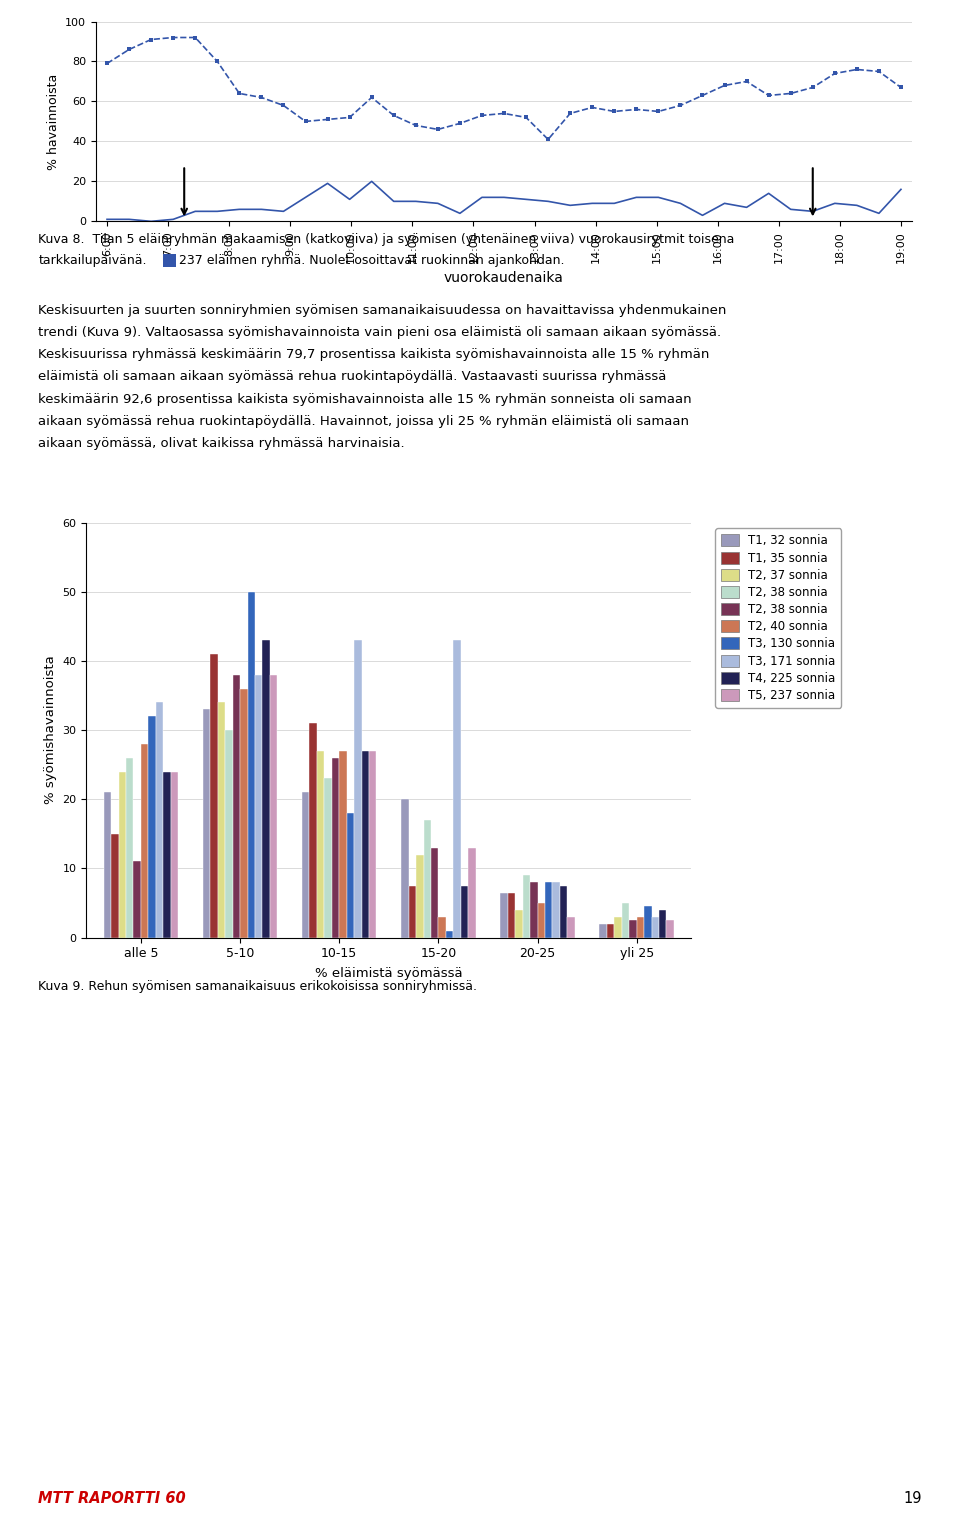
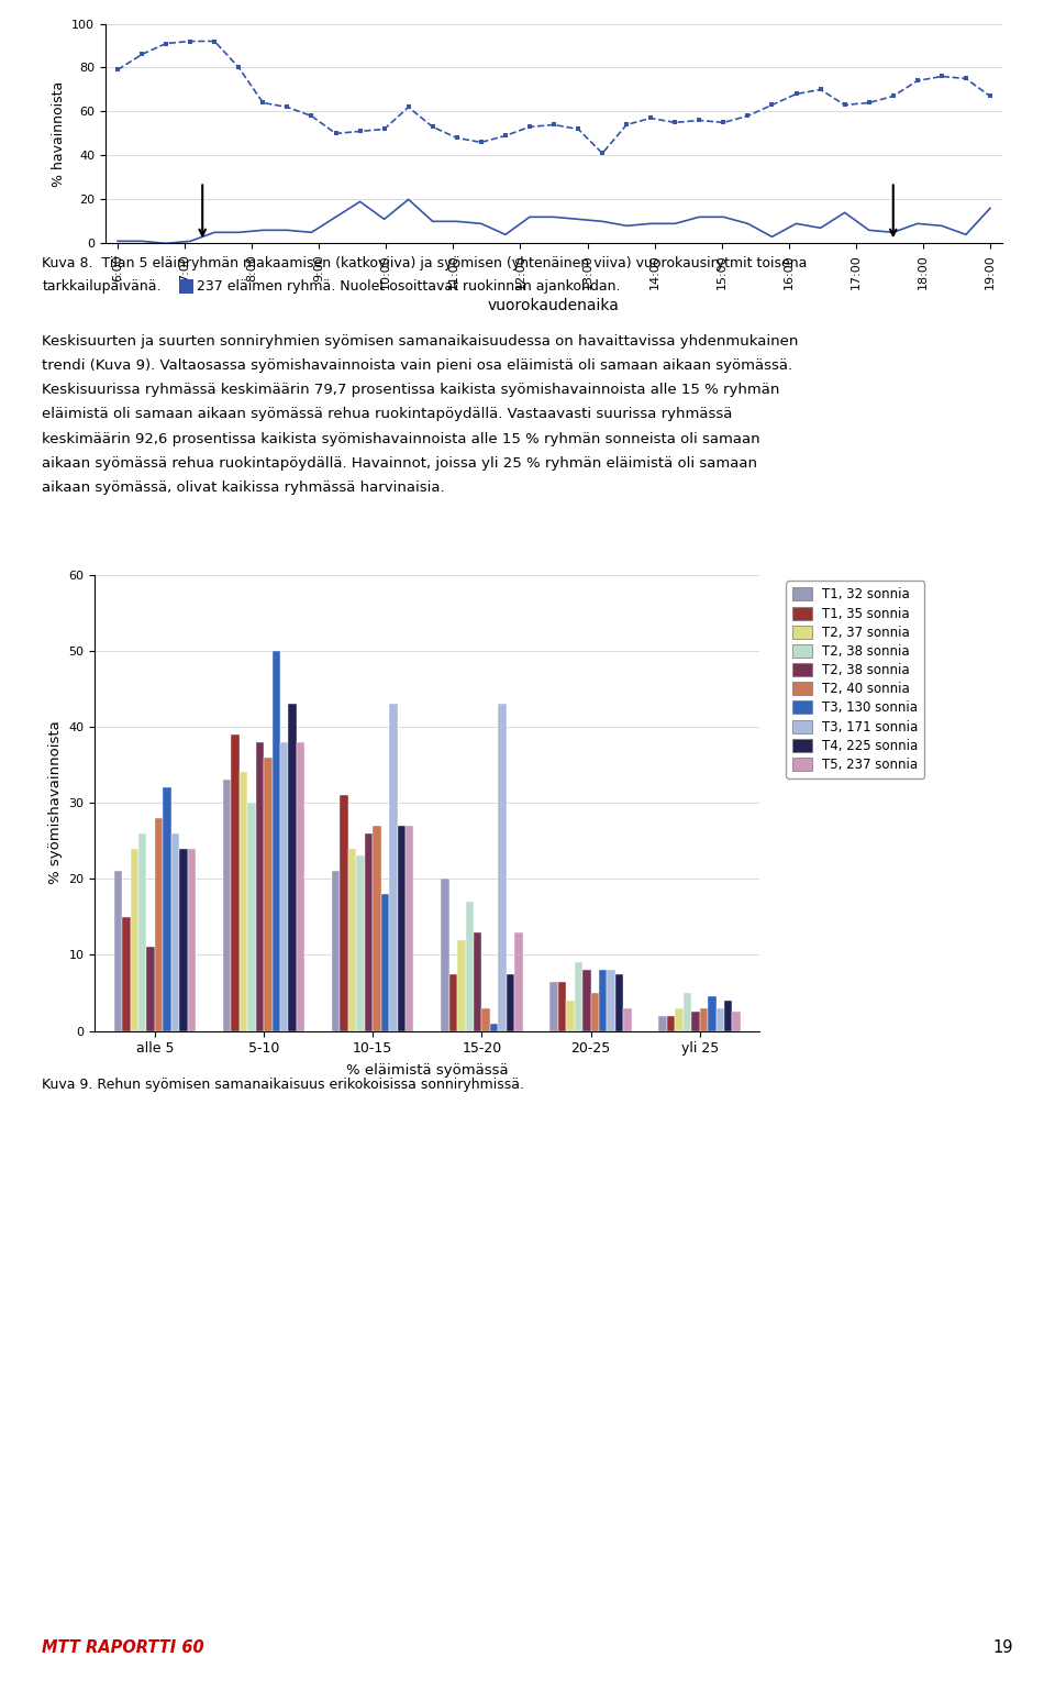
T3, 171 sonnia/alle 5: 34 -> 26
T1, 35 sonnia/5-10: 41.0 -> 39.0
T2, 37 sonnia/10-15: 27 -> 24
